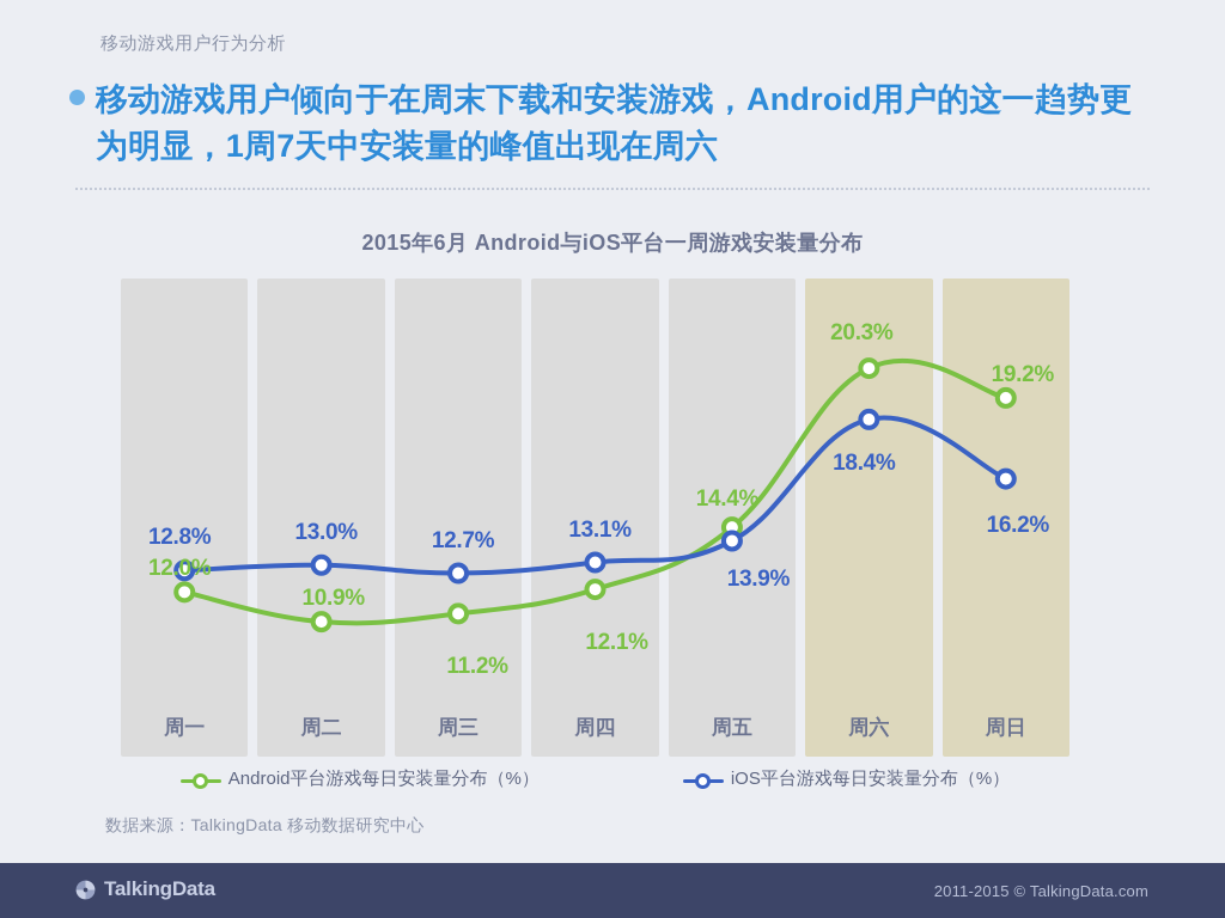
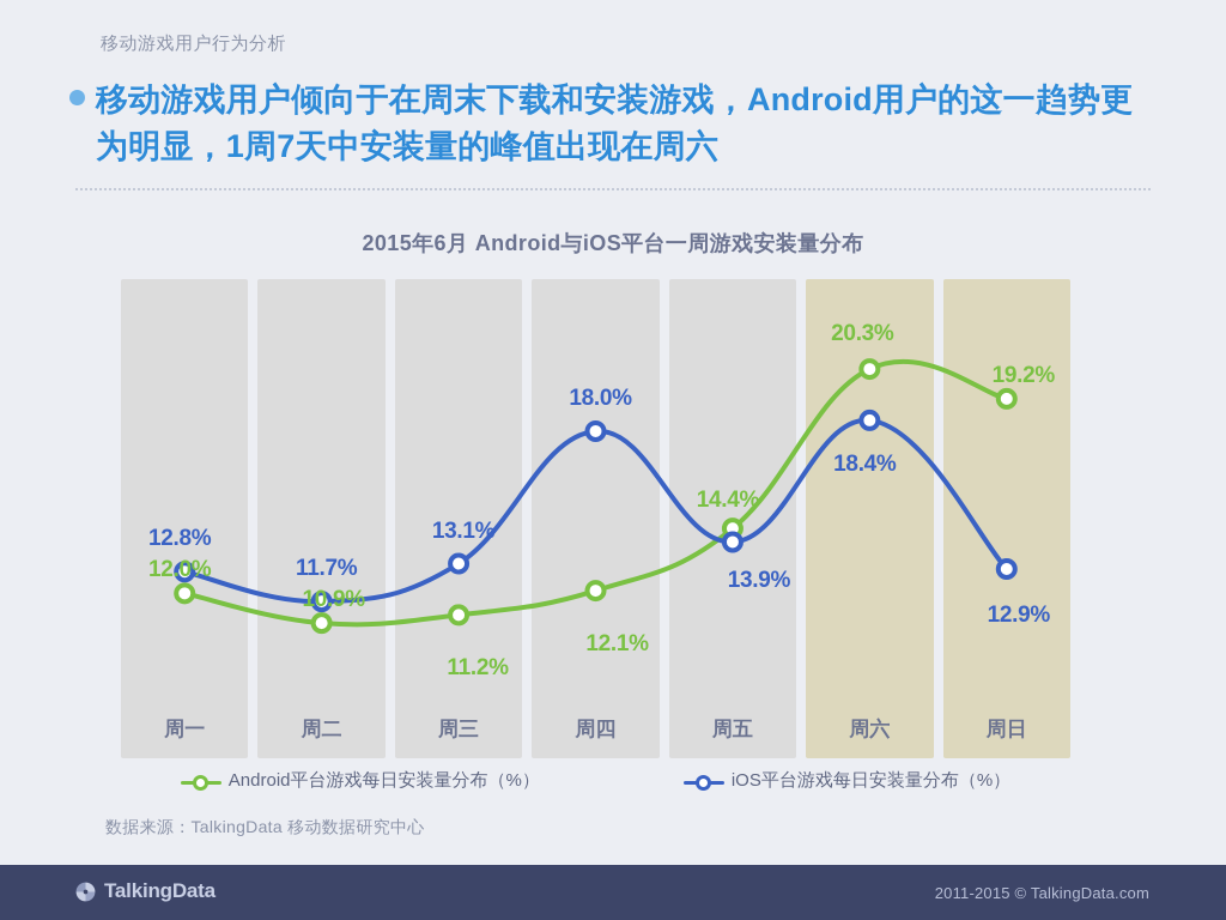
iOS平台游戏每日安装量分布（%）/周二: 13.0% -> 11.7%
iOS平台游戏每日安装量分布（%）/周三: 12.7% -> 13.1%
iOS平台游戏每日安装量分布（%）/周四: 13.1% -> 18.0%
iOS平台游戏每日安装量分布（%）/周日: 16.2% -> 12.9%
